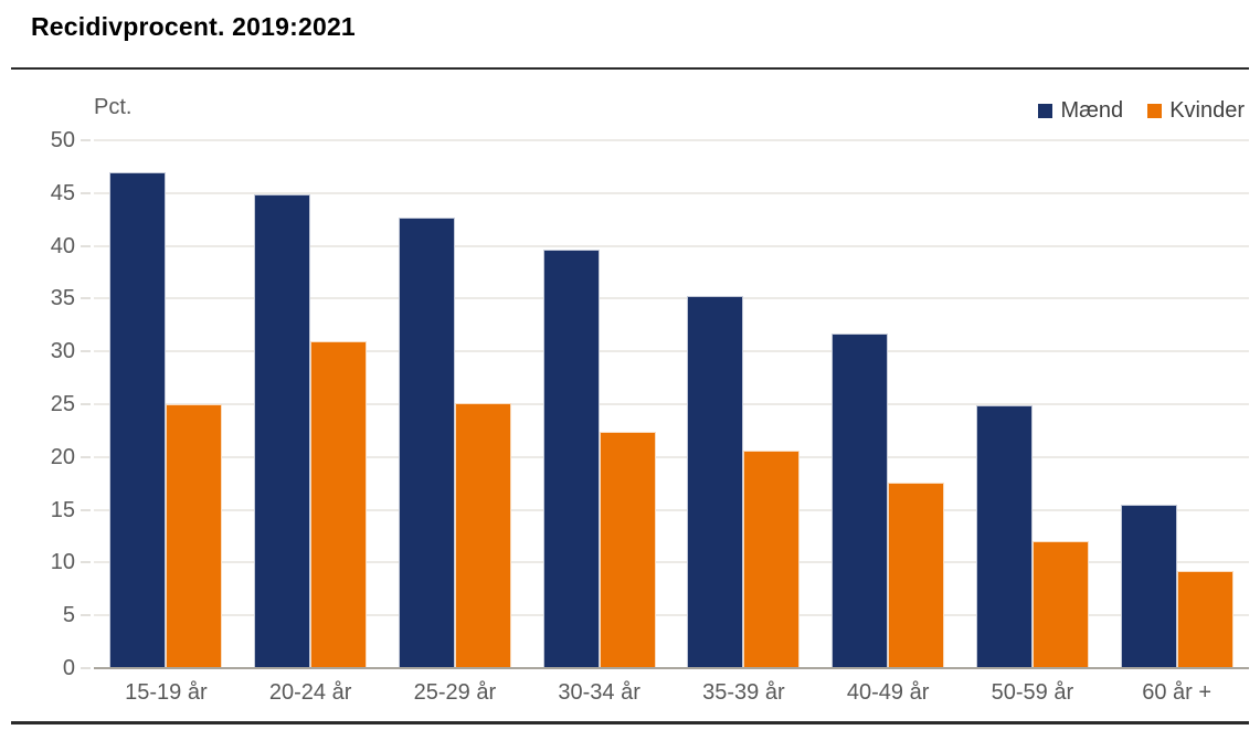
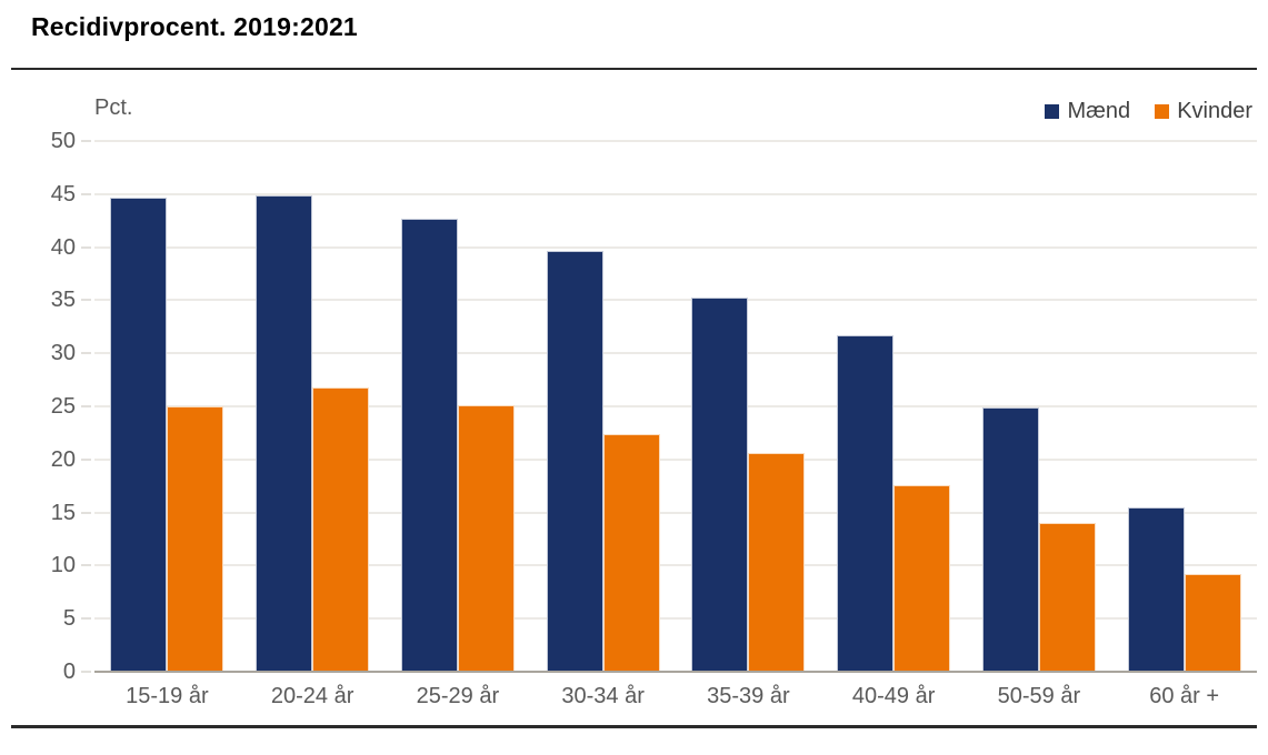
Mænd/15-19 år: 47 -> 45
Kvinder/20-24 år: 31 -> 27
Kvinder/50-59 år: 12 -> 14
